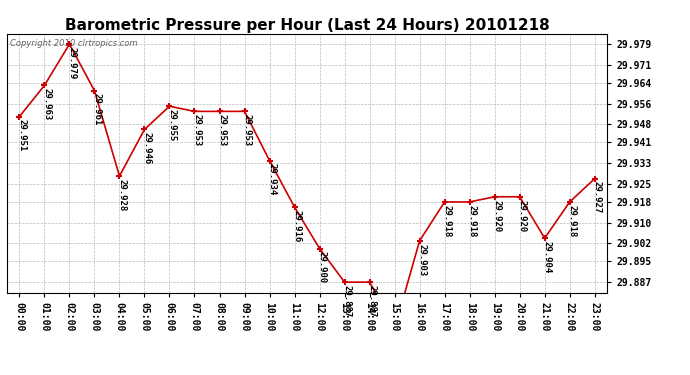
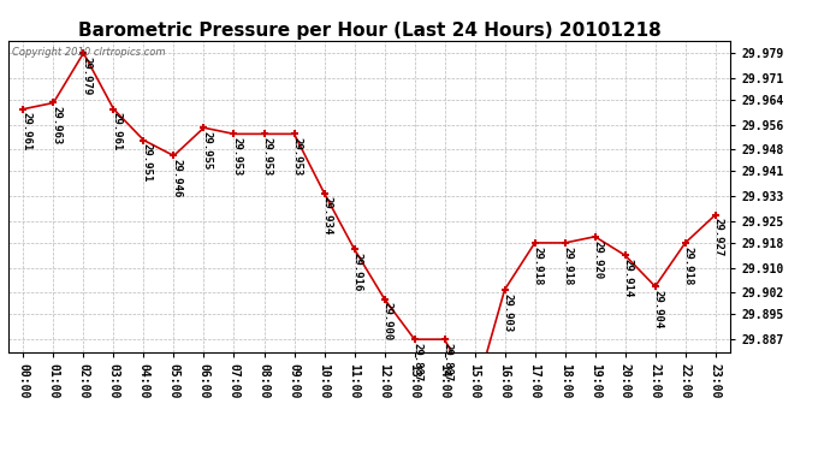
00:00: 29.951 -> 29.961
04:00: 29.928 -> 29.951
20:00: 29.920 -> 29.914
